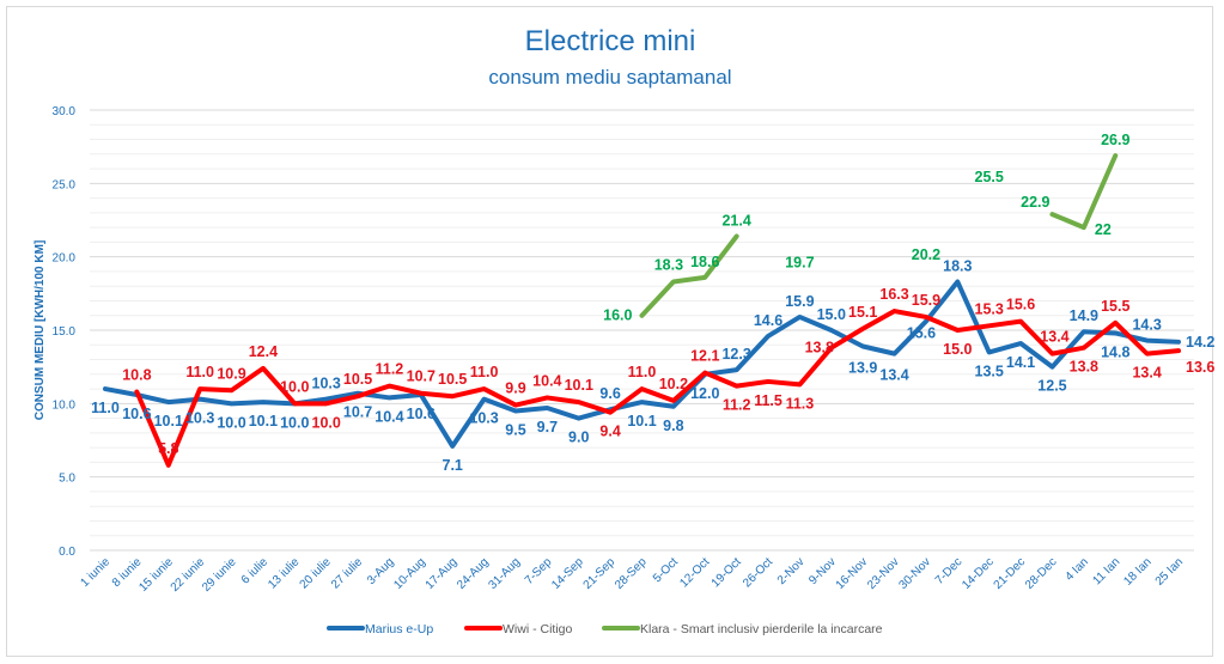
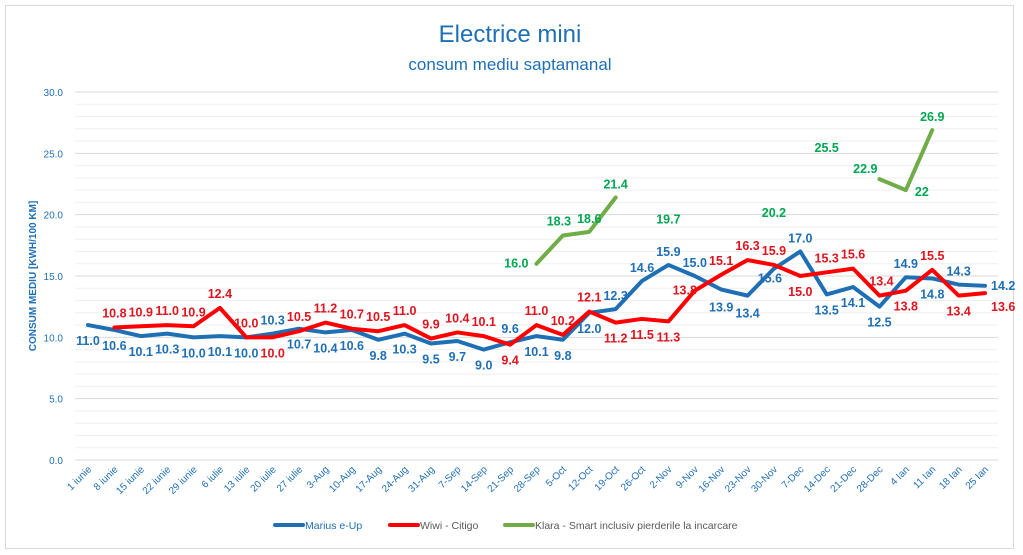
Wiwi - Citigo/15 iunie: 5.8 -> 10.9
Marius e-Up/17-Aug: 7.1 -> 9.8
Marius e-Up/7-Dec: 18.3 -> 17.0
